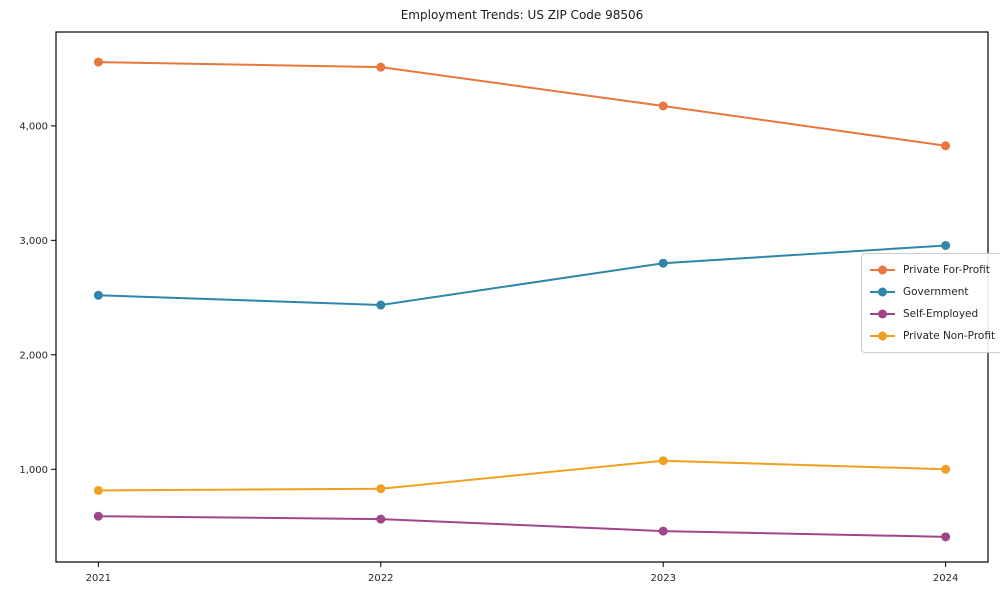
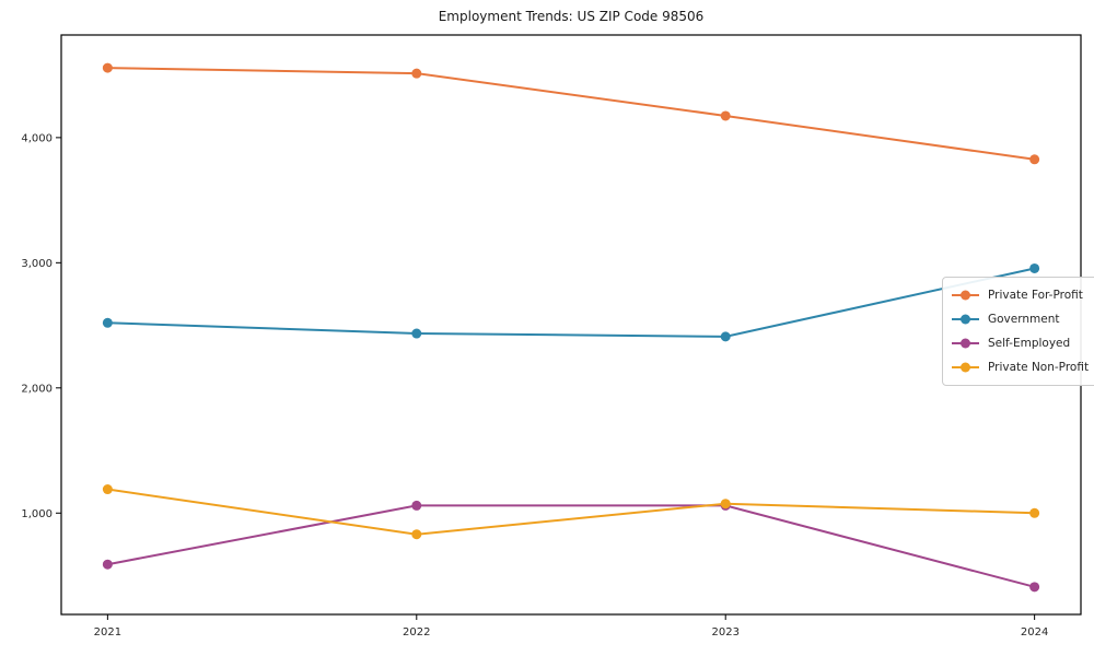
Private Non-Profit/2021: 820 -> 1190
Self-Employed/2022: 560 -> 1060
Government/2023: 2800 -> 2410
Self-Employed/2023: 460 -> 1060
